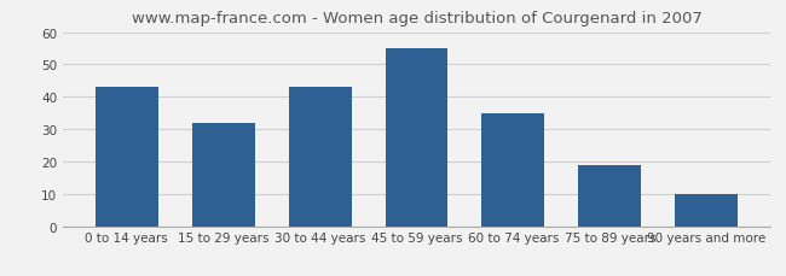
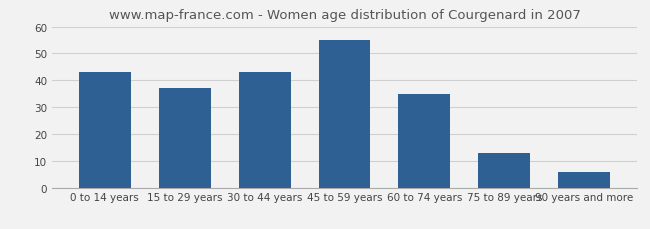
15 to 29 years: 32 -> 37
75 to 89 years: 19 -> 13
90 years and more: 10 -> 6
